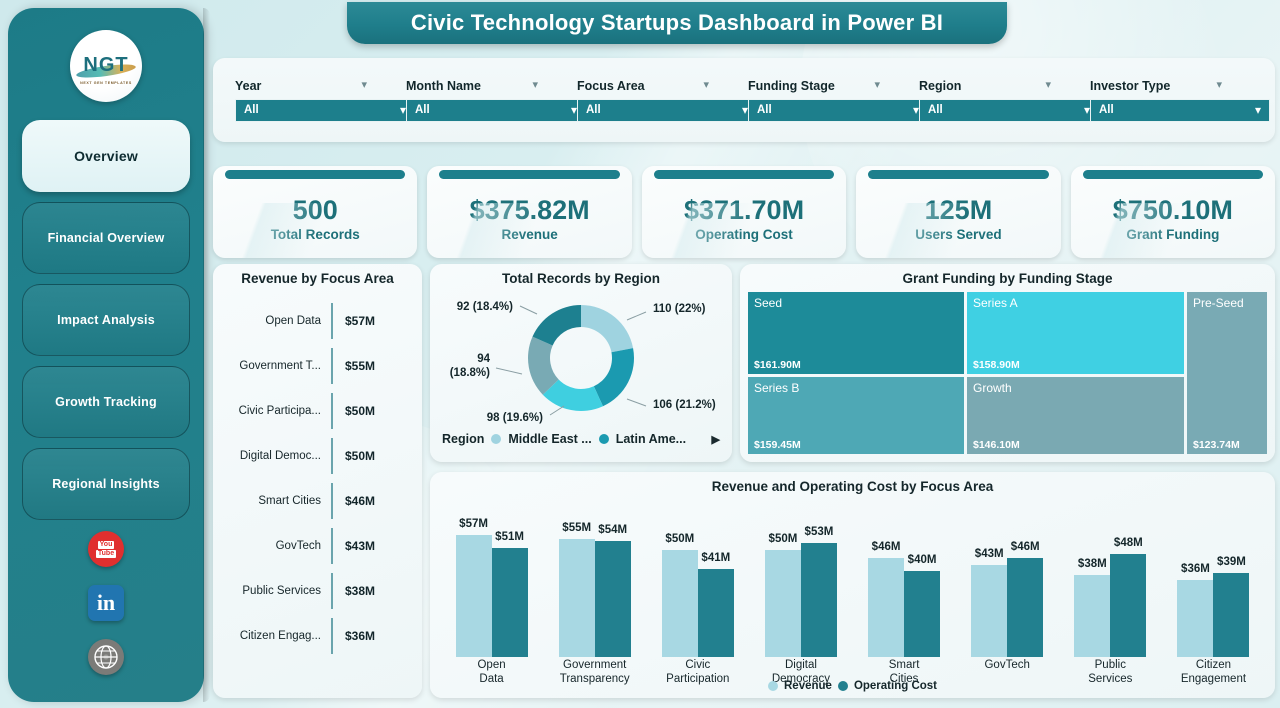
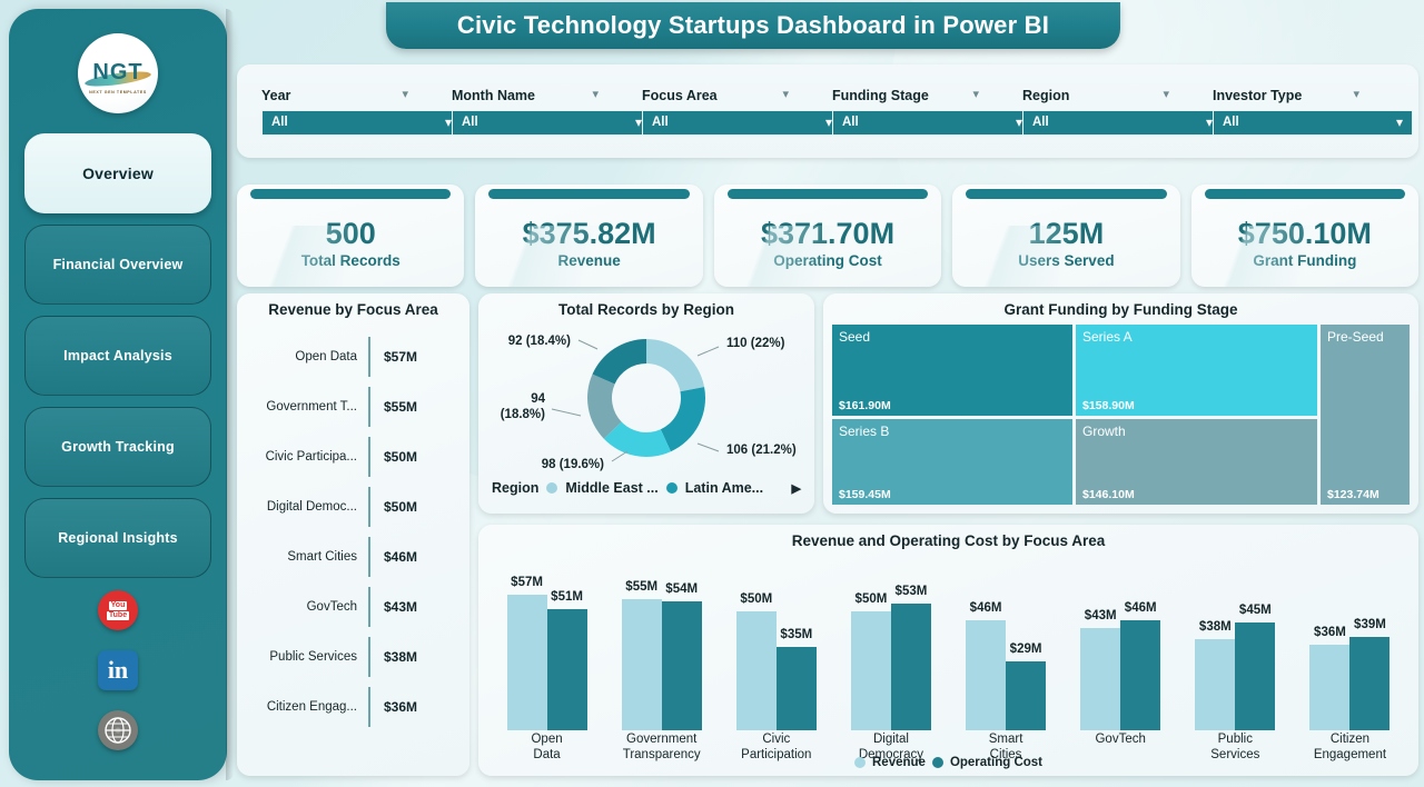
Revenue and Operating Cost by Focus Area/Operating Cost/Civic Participation: $41M -> $35M
Revenue and Operating Cost by Focus Area/Operating Cost/Smart Cities: $40M -> $29M
Revenue and Operating Cost by Focus Area/Operating Cost/Public Services: $48M -> $45M
